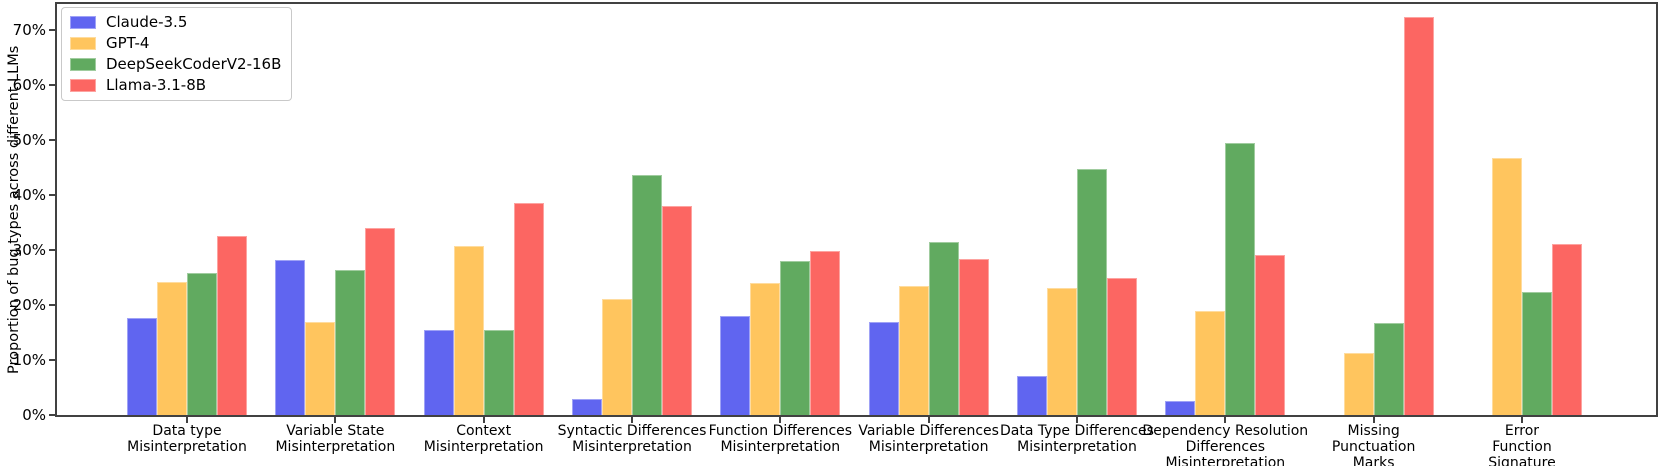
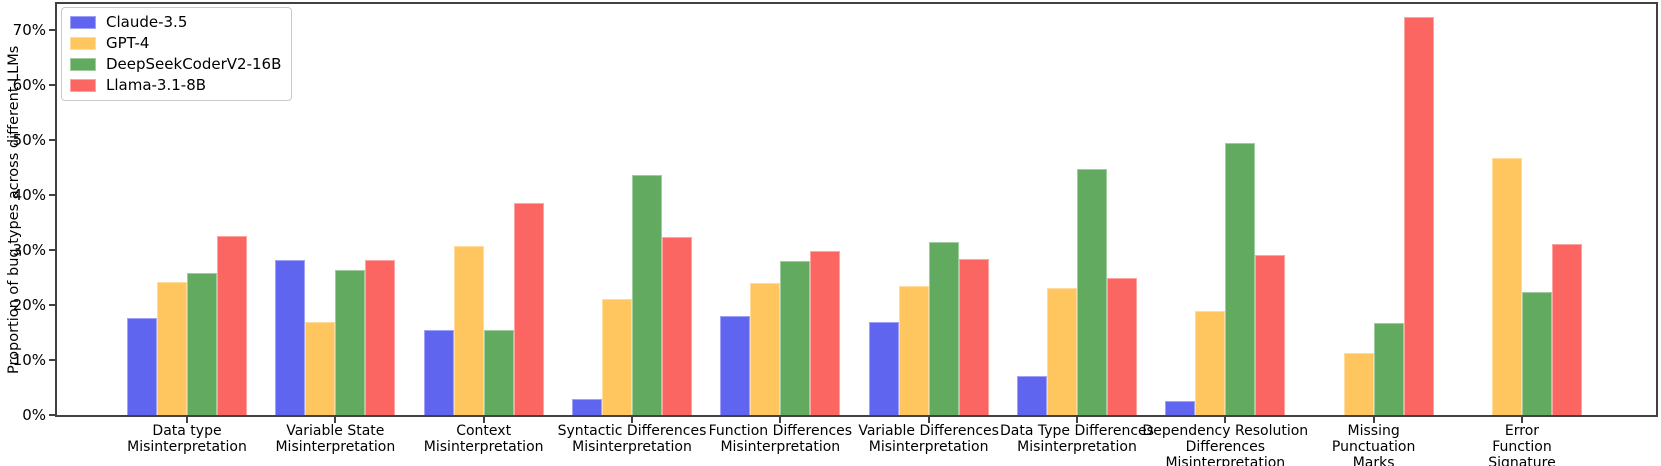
Llama-3.1-8B/Variable State Misinterpretation: 34% -> 28%
Llama-3.1-8B/Syntactic Differences Misinterpretation: 38% -> 32%
